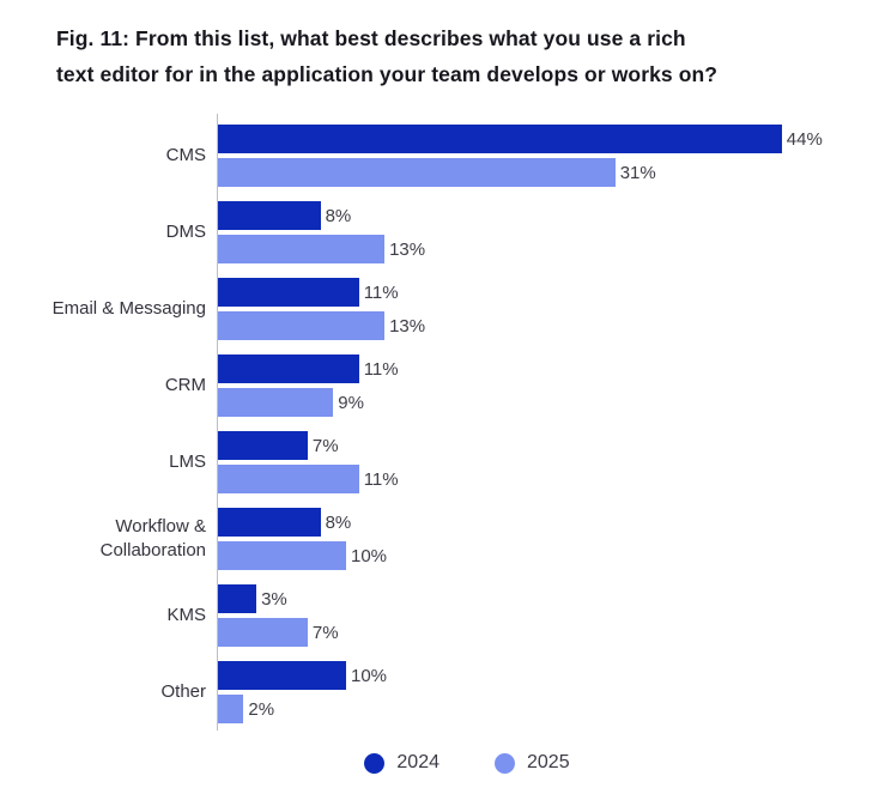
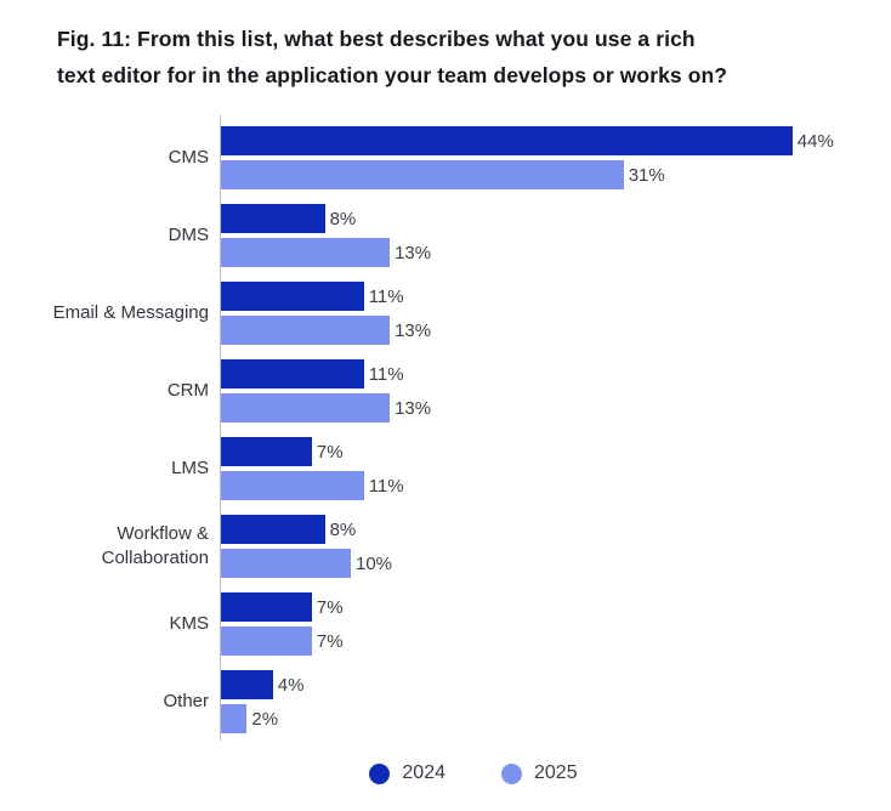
2025/CRM: 9% -> 13%
2024/KMS: 3% -> 7%
2024/Other: 10% -> 4%
